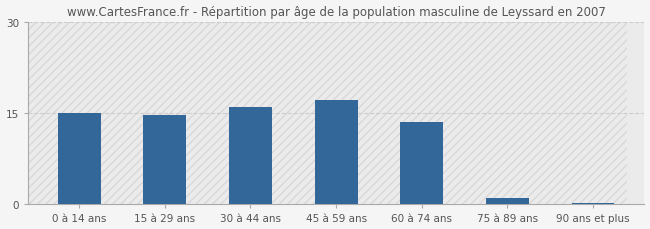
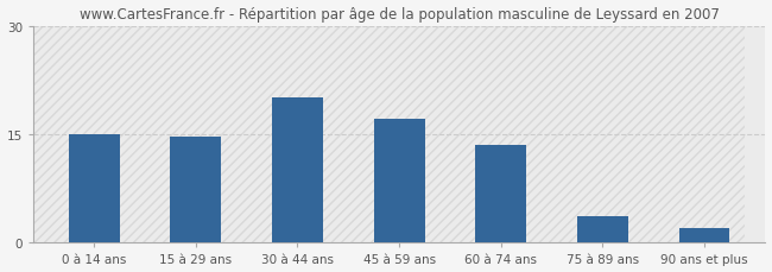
30 à 44 ans: 16.0 -> 20.0
75 à 89 ans: 1.0 -> 3.6
90 ans et plus: 0.2 -> 2.0
